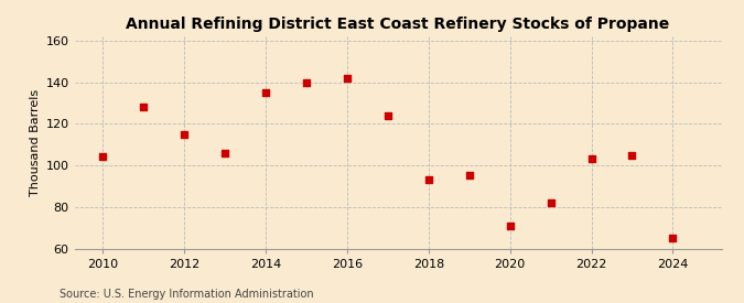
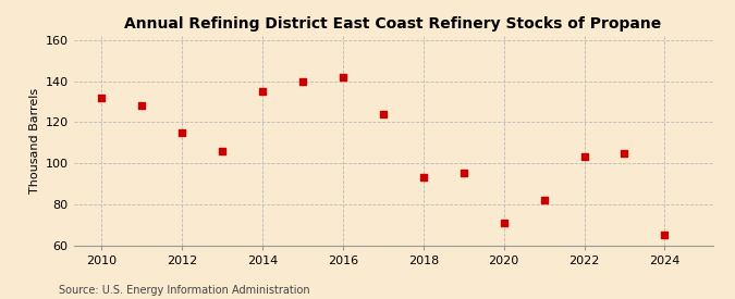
2010: 104 -> 132
